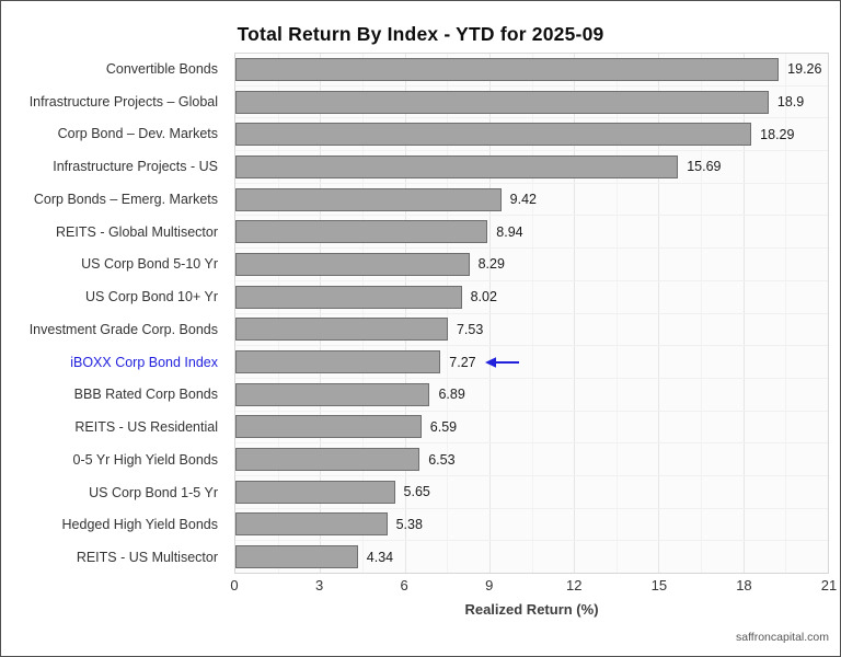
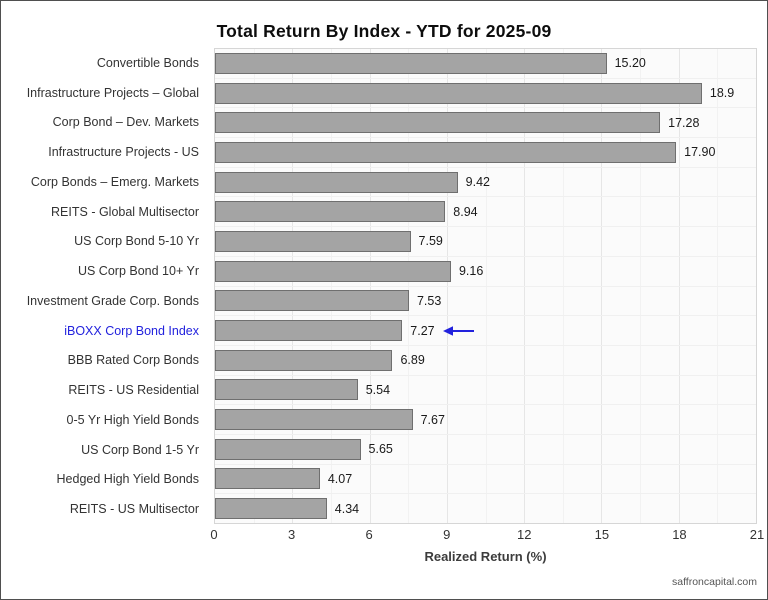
Convertible Bonds: 19.26 -> 15.20
Corp Bond – Dev. Markets: 18.29 -> 17.28
Infrastructure Projects - US: 15.69 -> 17.90
US Corp Bond 5-10 Yr: 8.29 -> 7.59
US Corp Bond 10+ Yr: 8.02 -> 9.16
REITS - US Residential: 6.59 -> 5.54
0-5 Yr High Yield Bonds: 6.53 -> 7.67
Hedged High Yield Bonds: 5.38 -> 4.07
